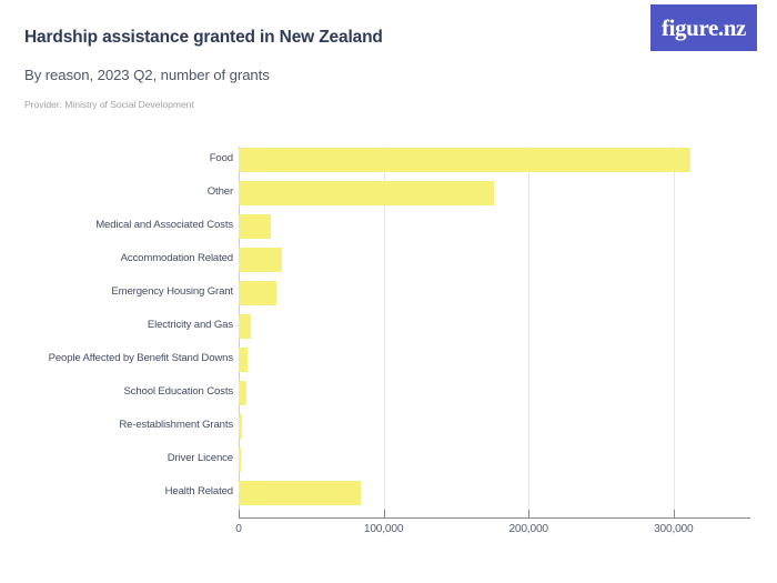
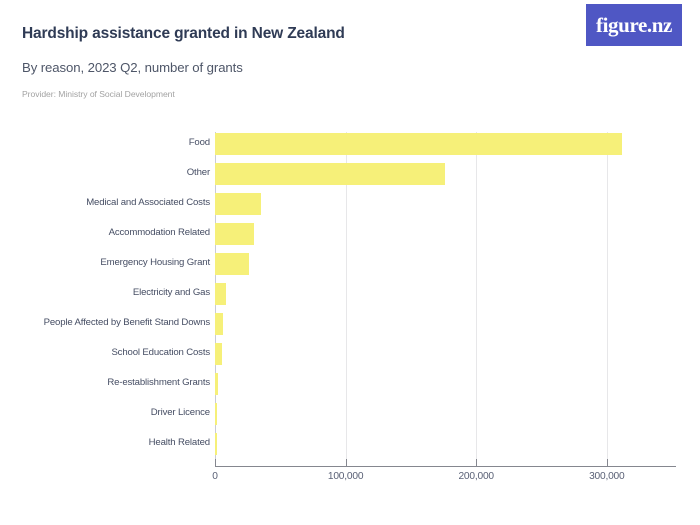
Medical and Associated Costs: 22000 -> 35000
Health Related: 84000 -> 1000
